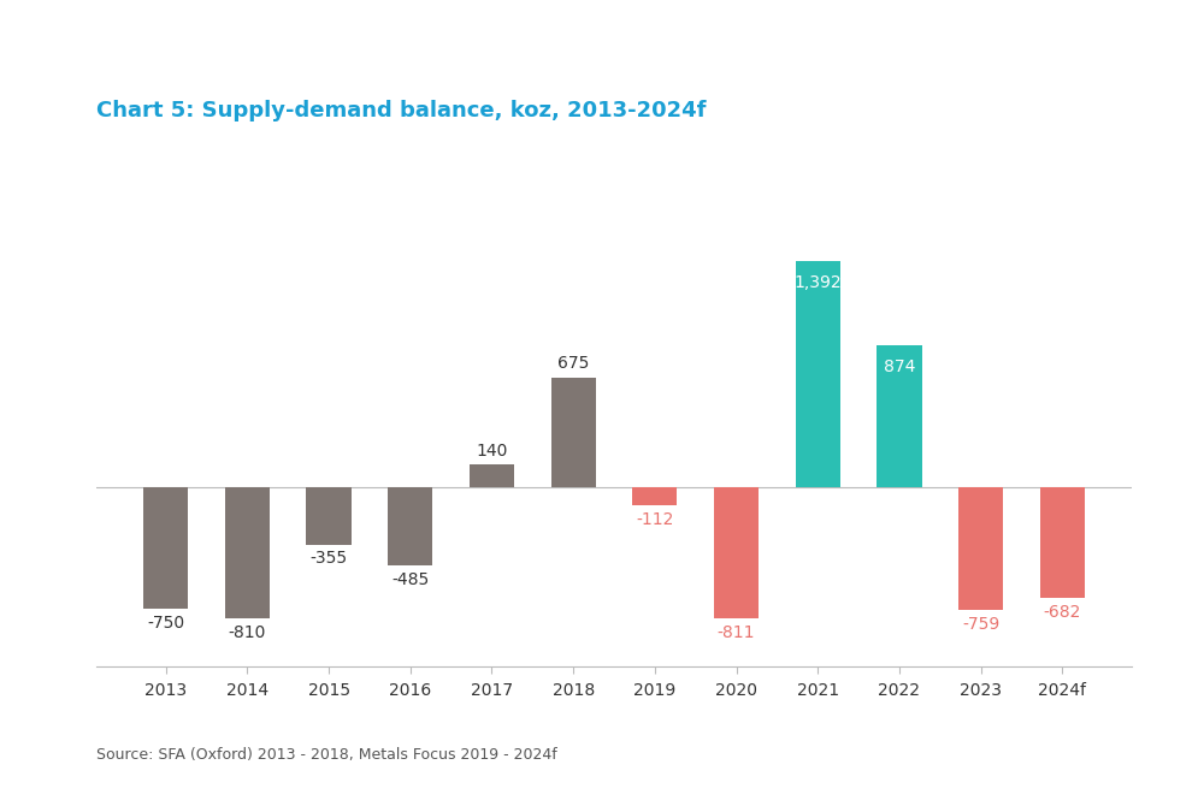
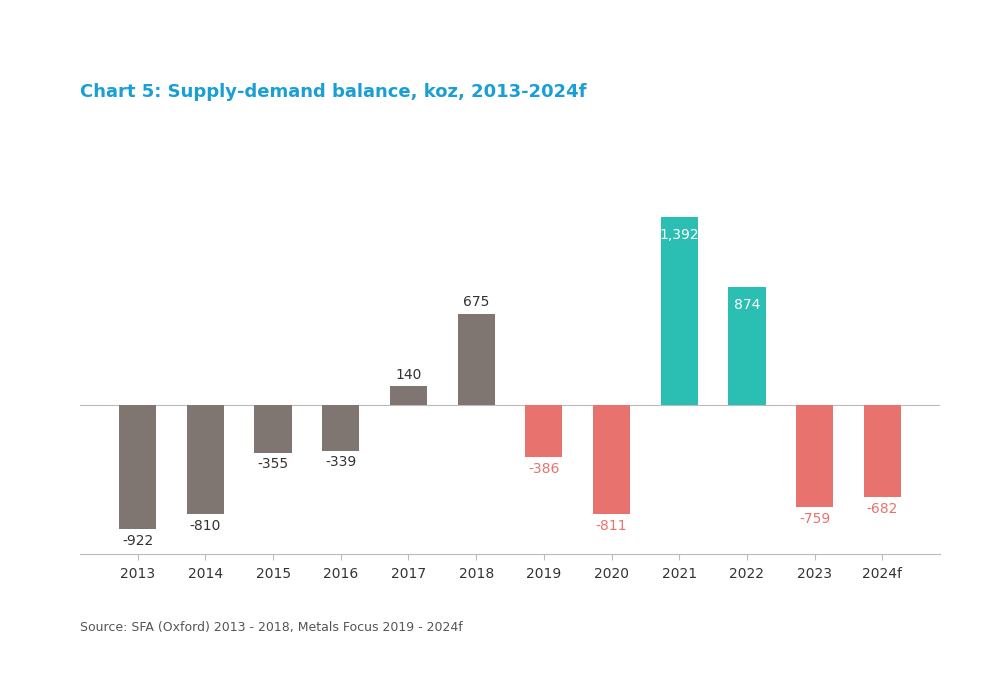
2013: -750 -> -922
2016: -485 -> -339
2019: -112 -> -386
